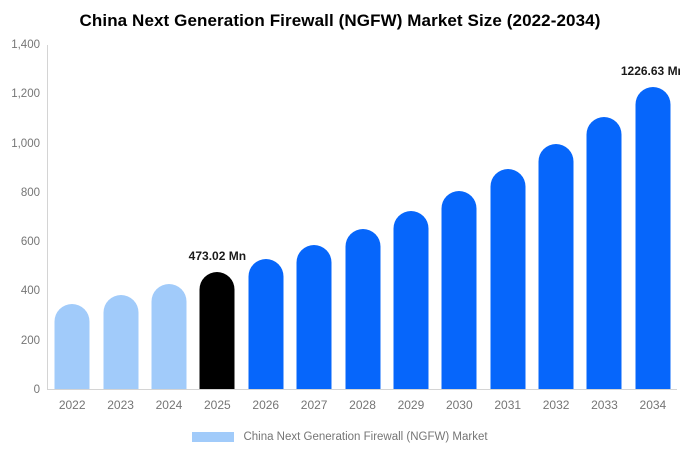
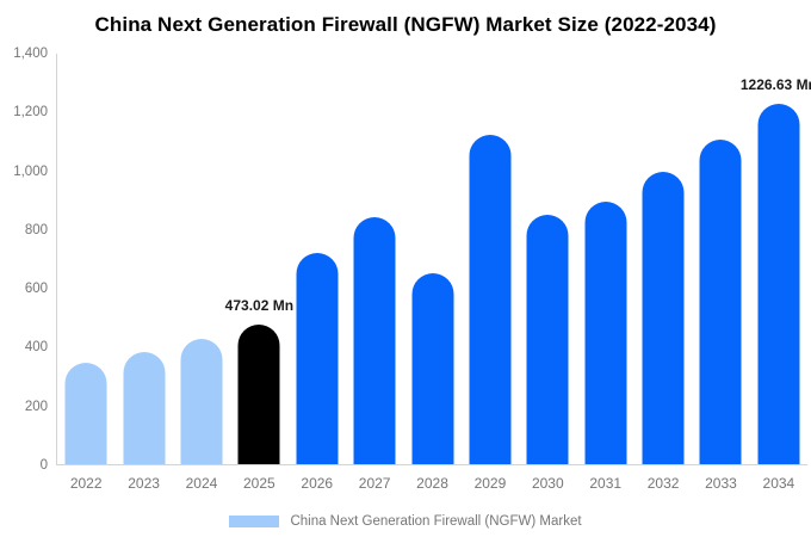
2026: 530 -> 720
2027: 580 -> 840
2029: 720 -> 1120
2030: 800 -> 850
